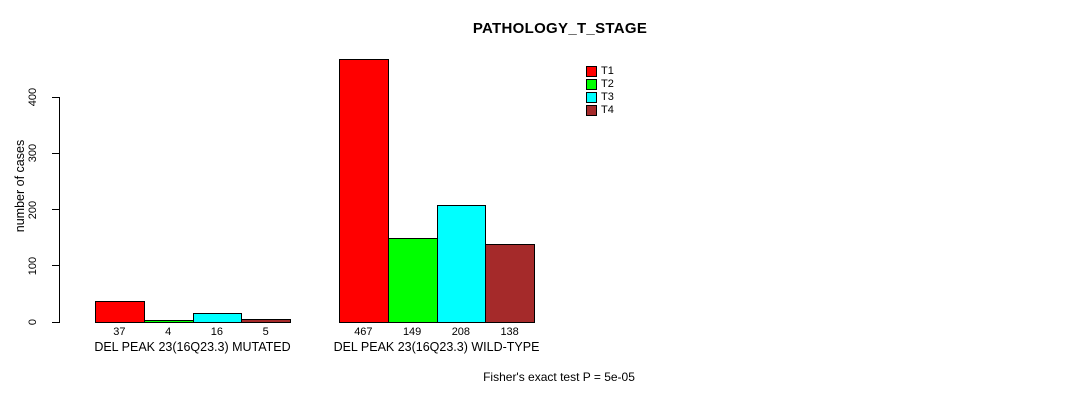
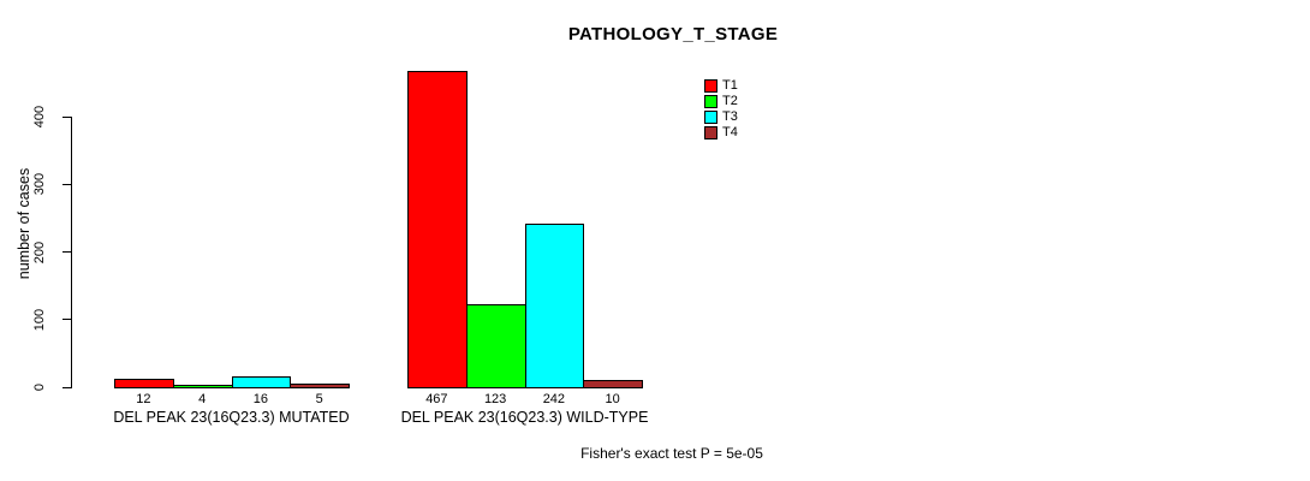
T1/DEL PEAK 23(16Q23.3) MUTATED: 37 -> 12
T2/DEL PEAK 23(16Q23.3) WILD-TYPE: 149 -> 123
T3/DEL PEAK 23(16Q23.3) WILD-TYPE: 208 -> 242
T4/DEL PEAK 23(16Q23.3) WILD-TYPE: 138 -> 10
